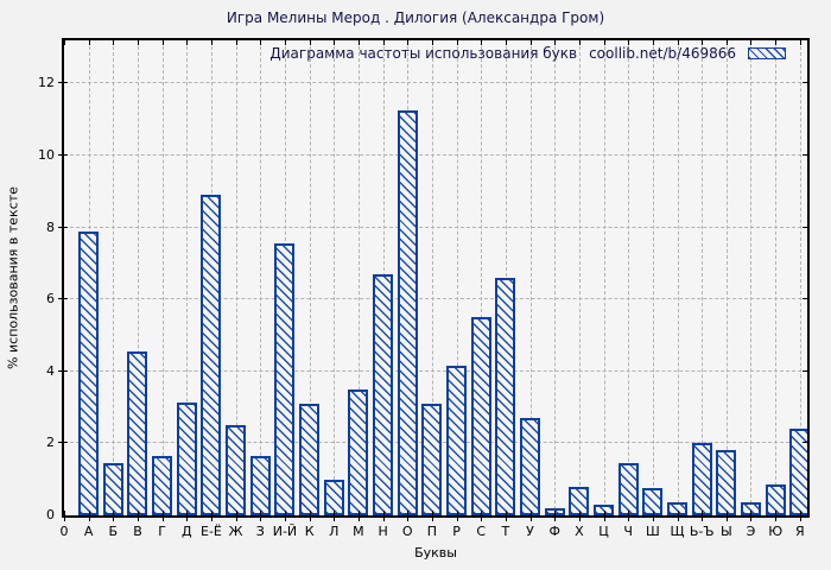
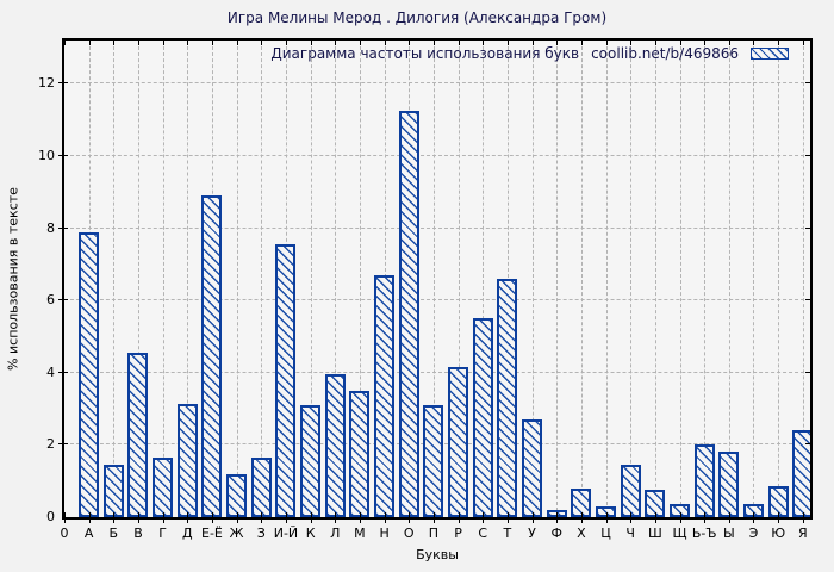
Ж: 2.5 -> 1.2
Л: 1.0 -> 4.0
